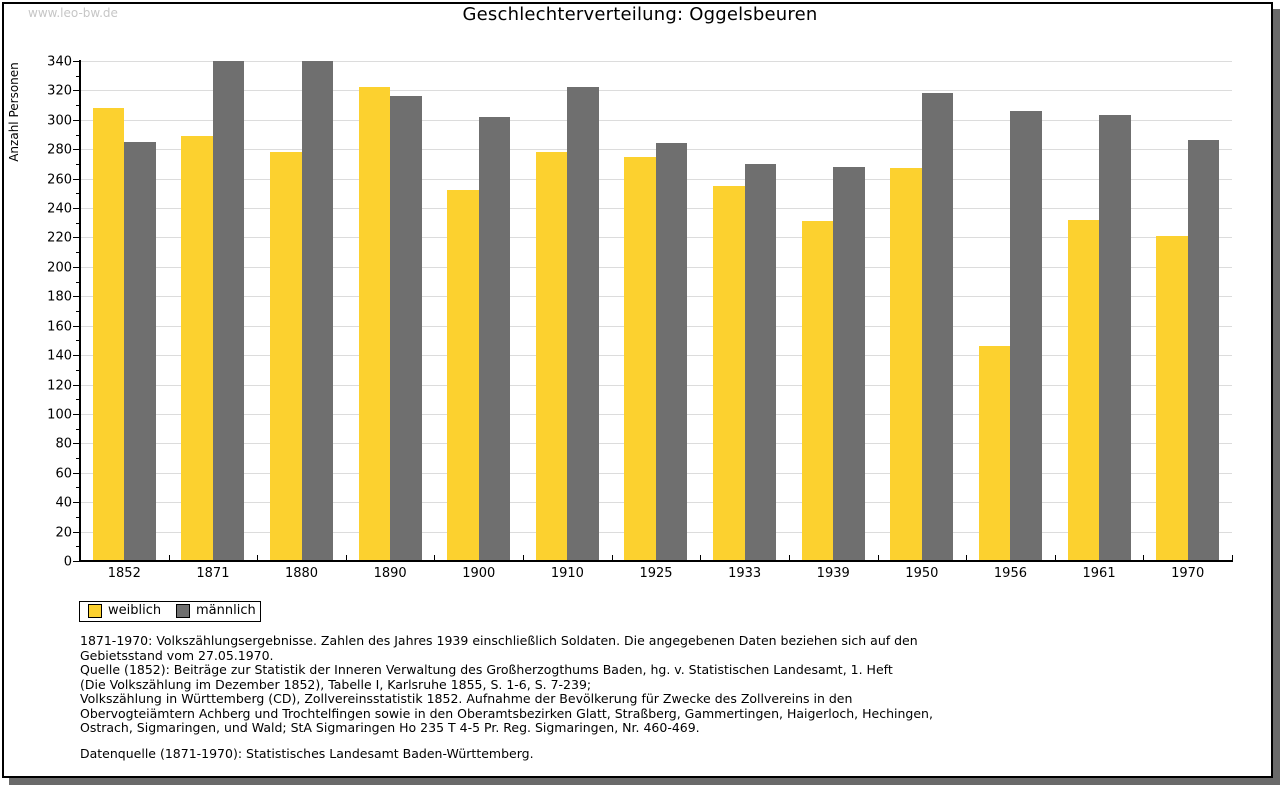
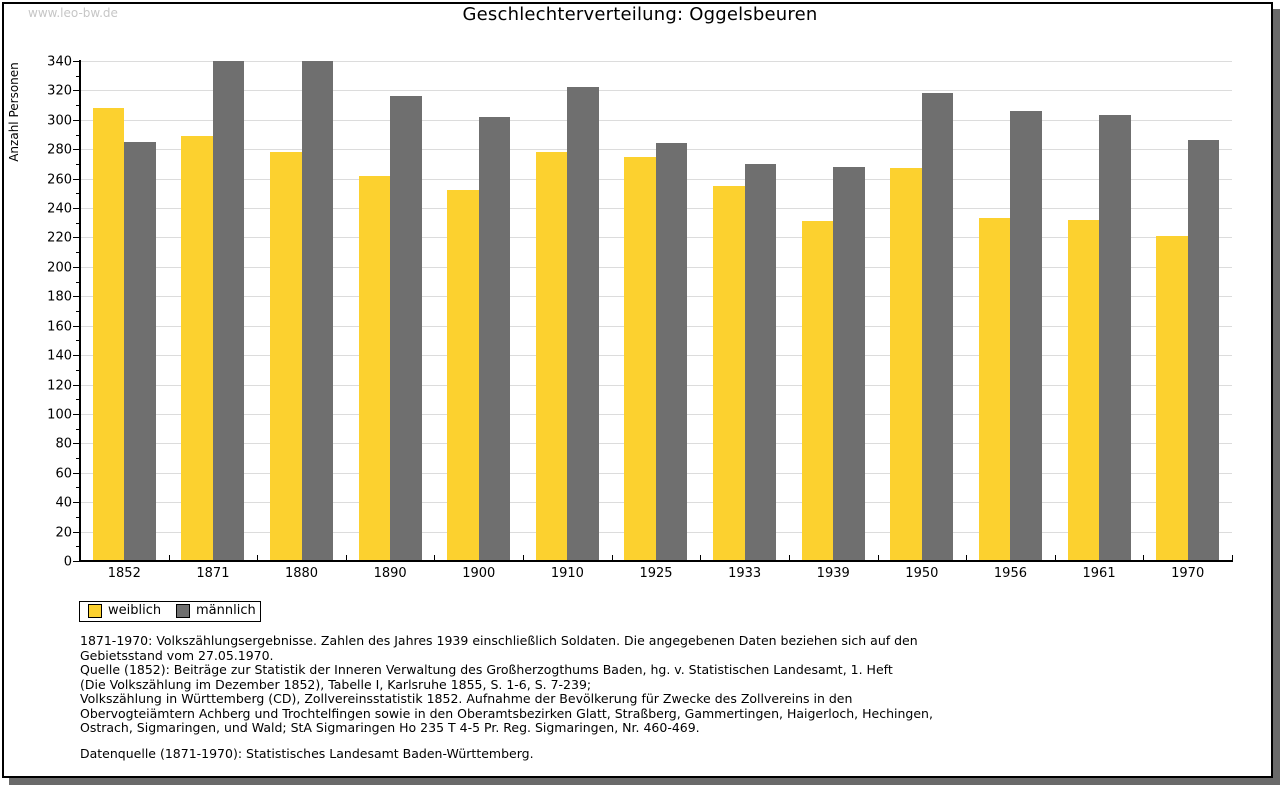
weiblich/1890: 322 -> 262
weiblich/1956: 146 -> 233
